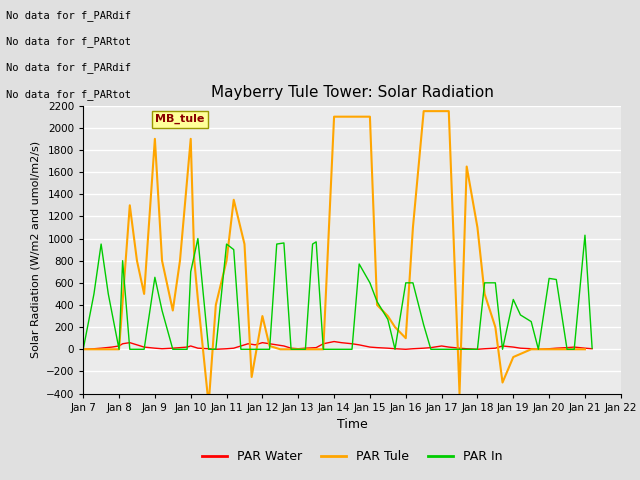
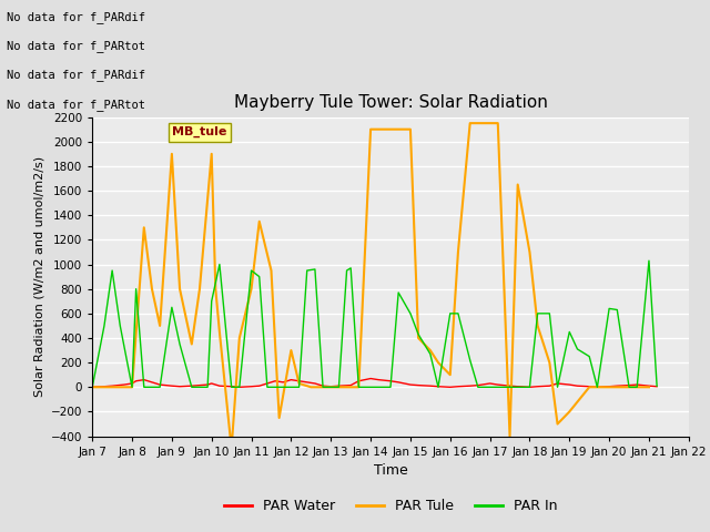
PAR Tule/Jan 19: -70 -> -200
